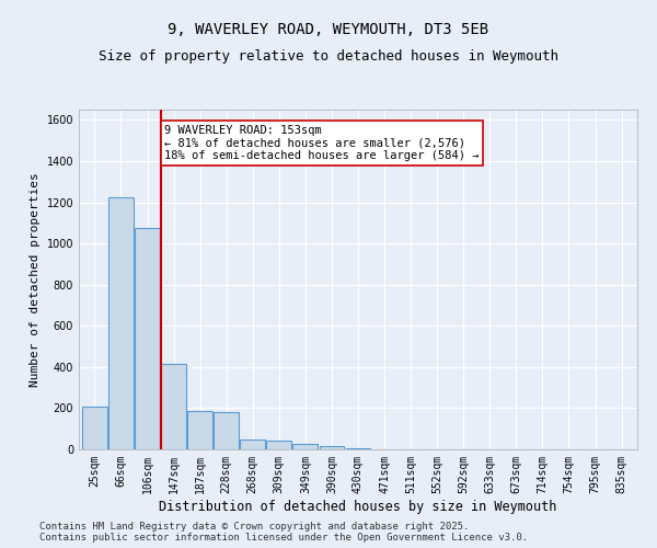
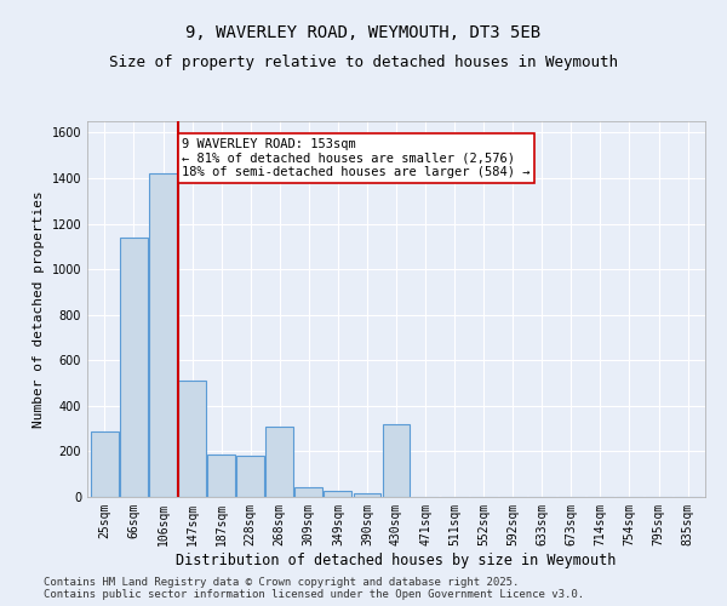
25sqm: 200 -> 290
66sqm: 1220 -> 1140
106sqm: 1080 -> 1420
147sqm: 420 -> 510
268sqm: 50 -> 310
430sqm: 0 -> 320
